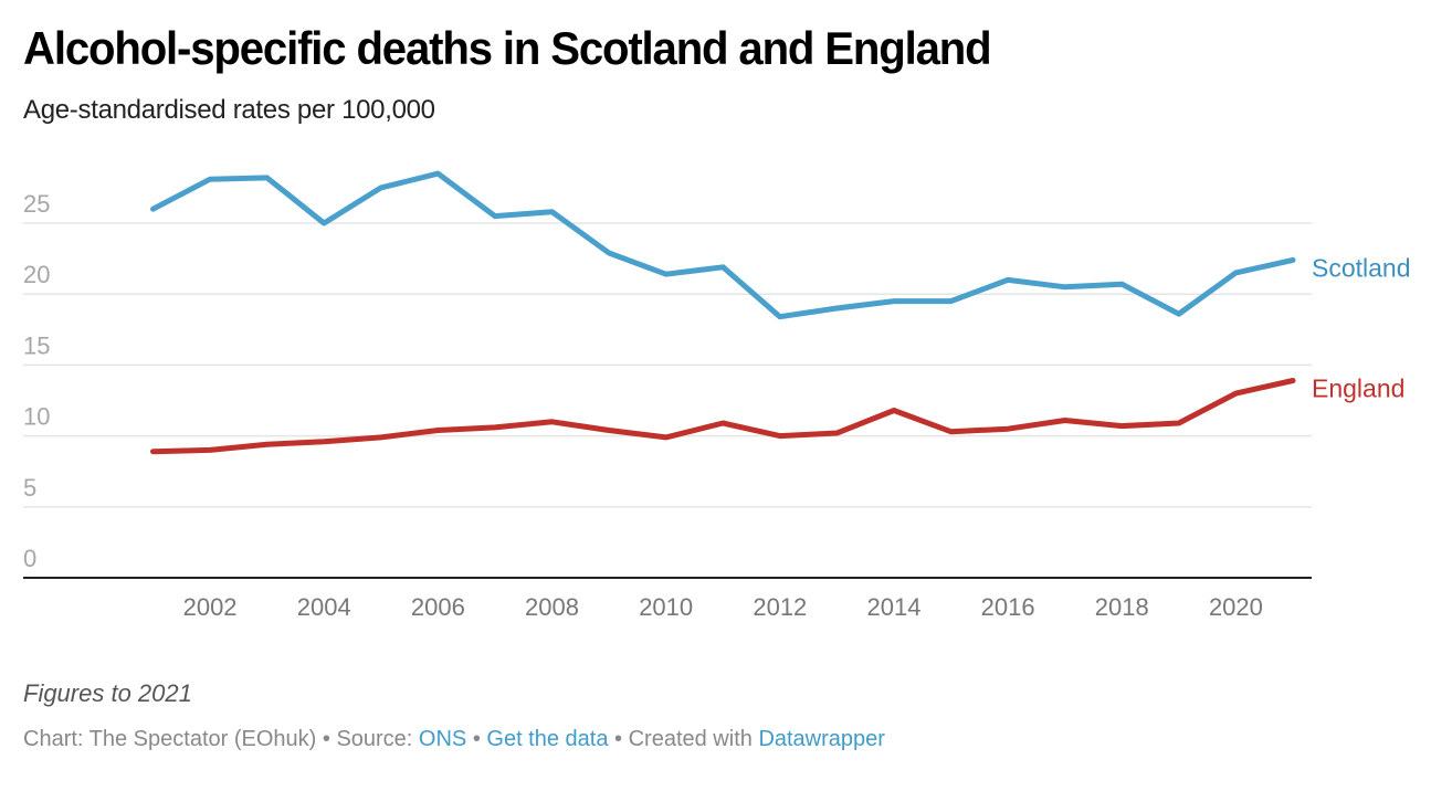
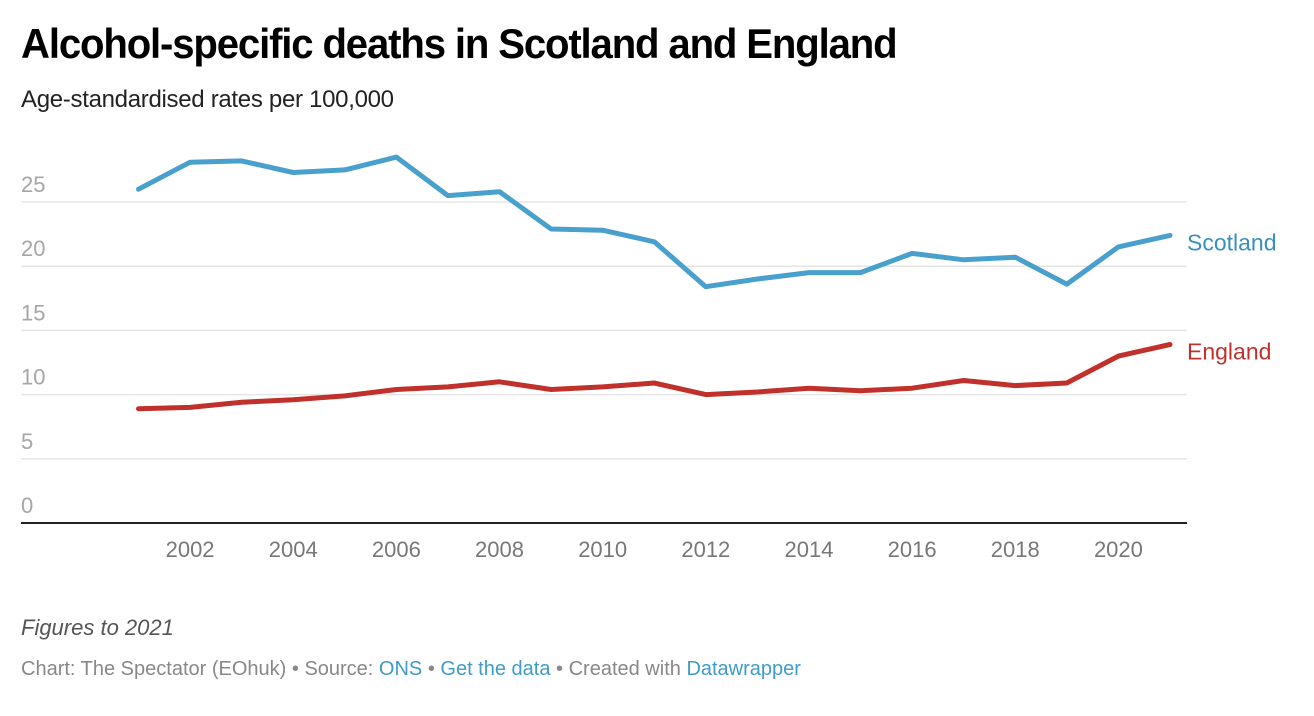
Scotland/2004: 25.0 -> 27.3
Scotland/2010: 21.4 -> 22.8
England/2010: 9.9 -> 10.6
England/2014: 11.8 -> 10.5
